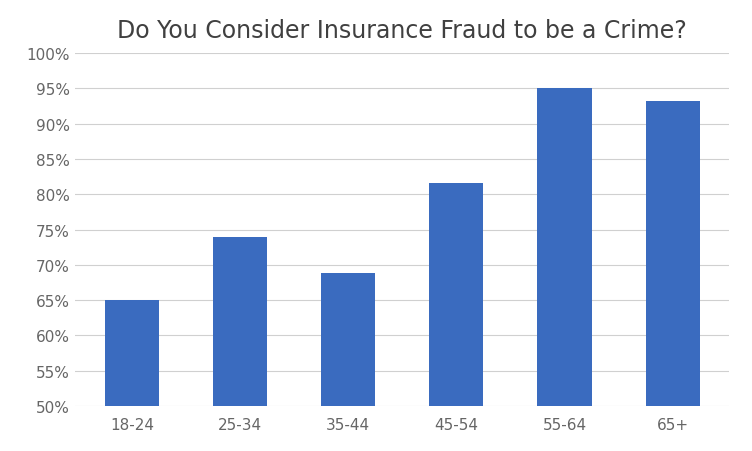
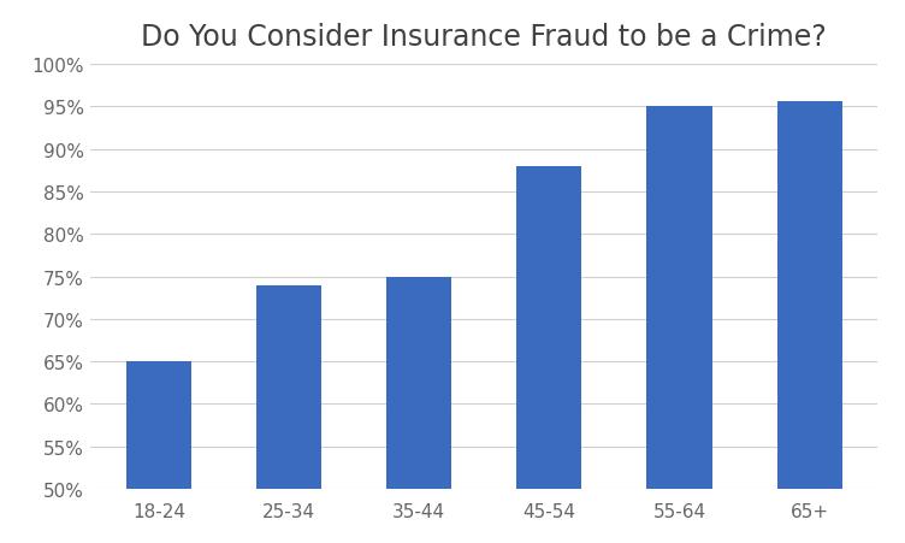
35-44: 68.8% -> 75.0%
45-54: 81.6% -> 88.0%
65+: 93.2% -> 95.6%
